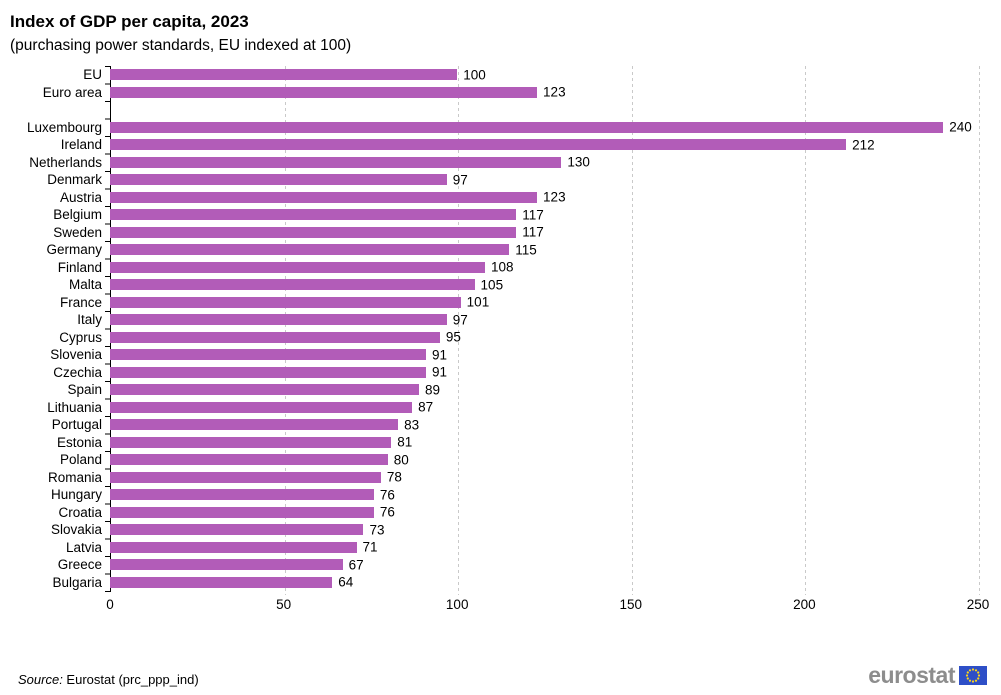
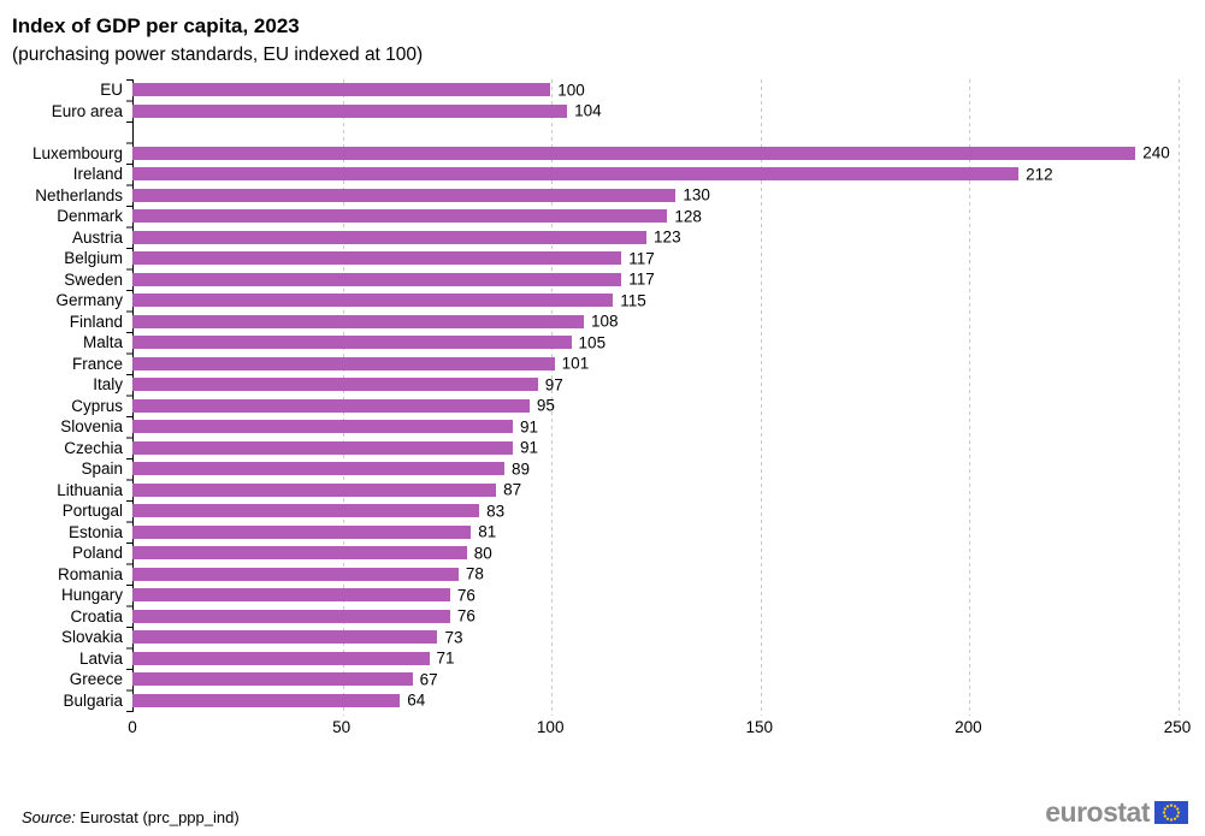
Euro area: 123 -> 104
Denmark: 97 -> 128
